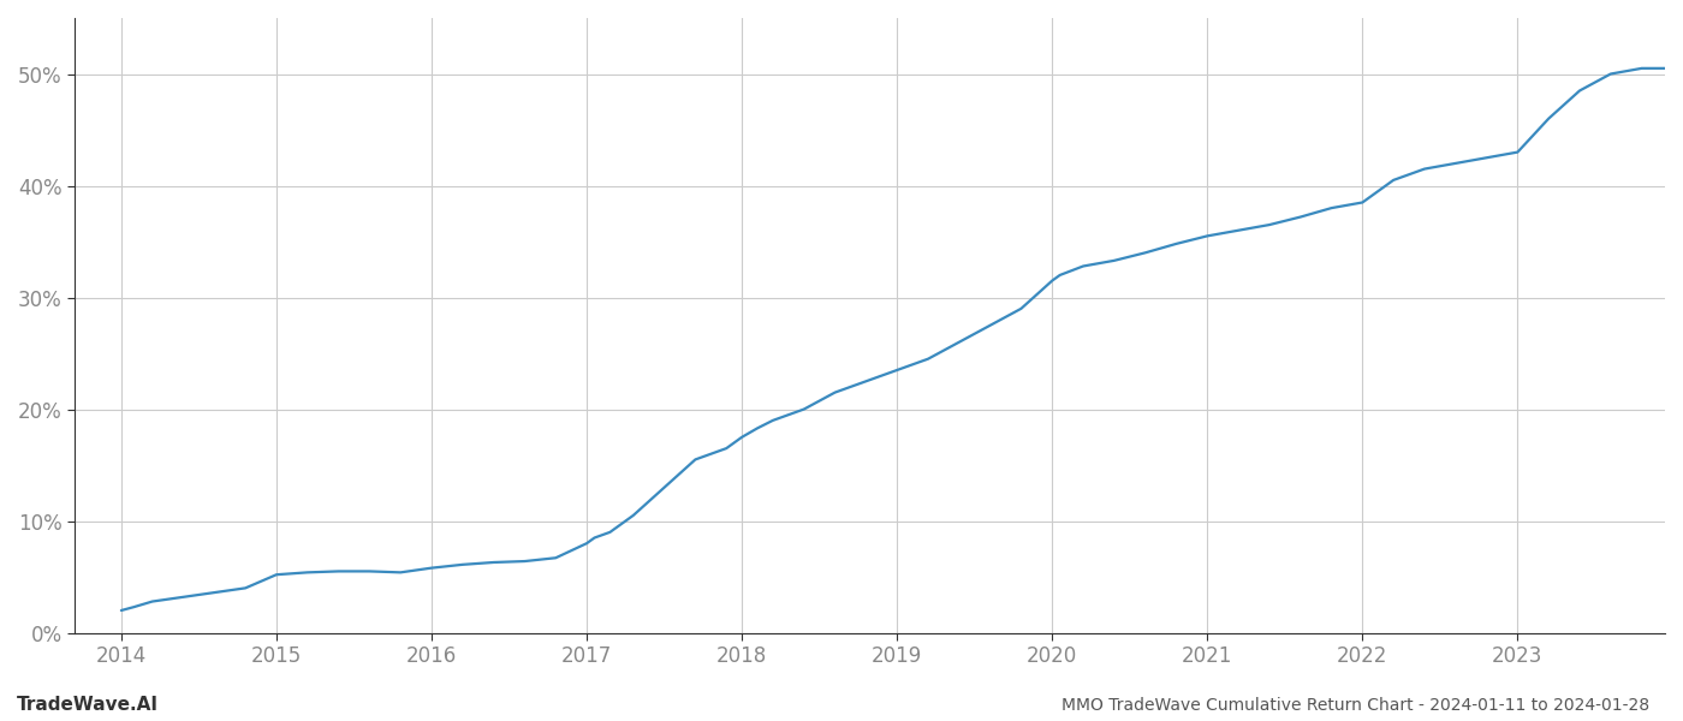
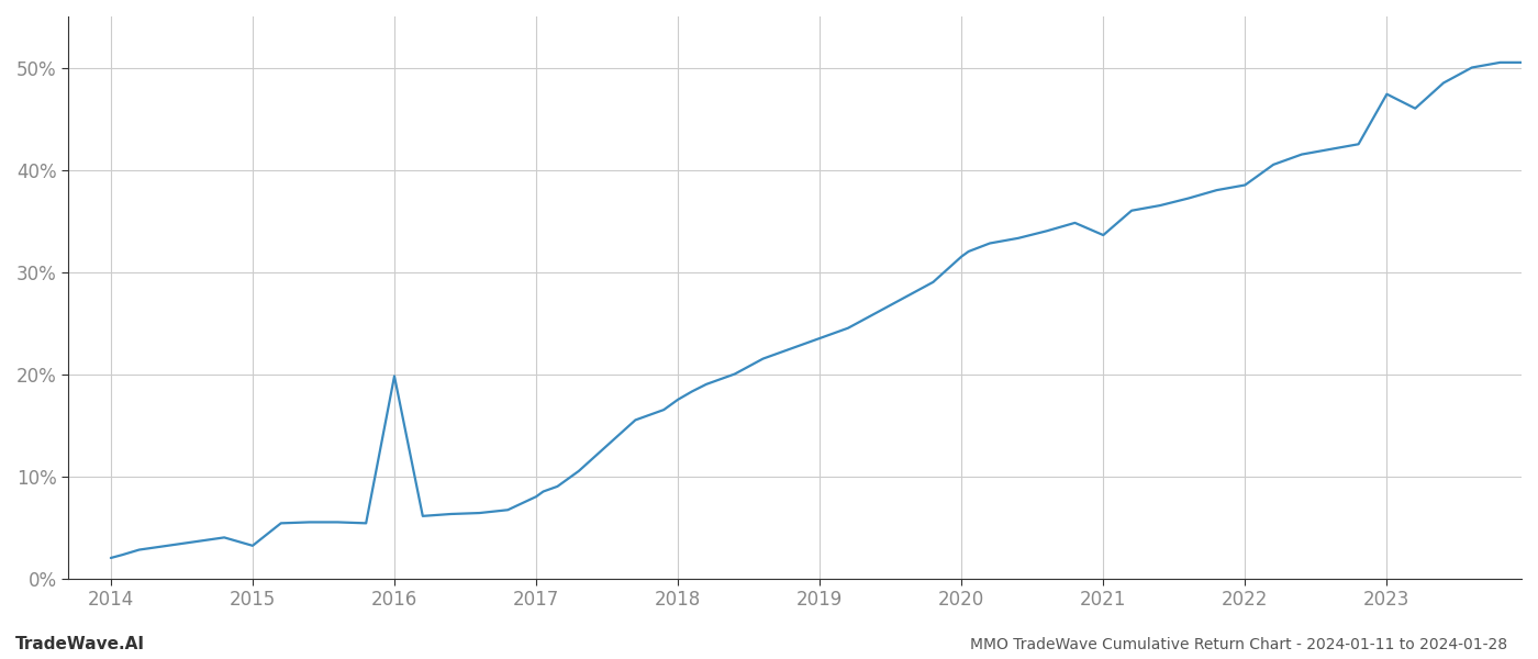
2015: 5.2% -> 3.2%
2016: 5.8% -> 19.8%
2021: 35.5% -> 33.6%
2023: 43.0% -> 47.4%
